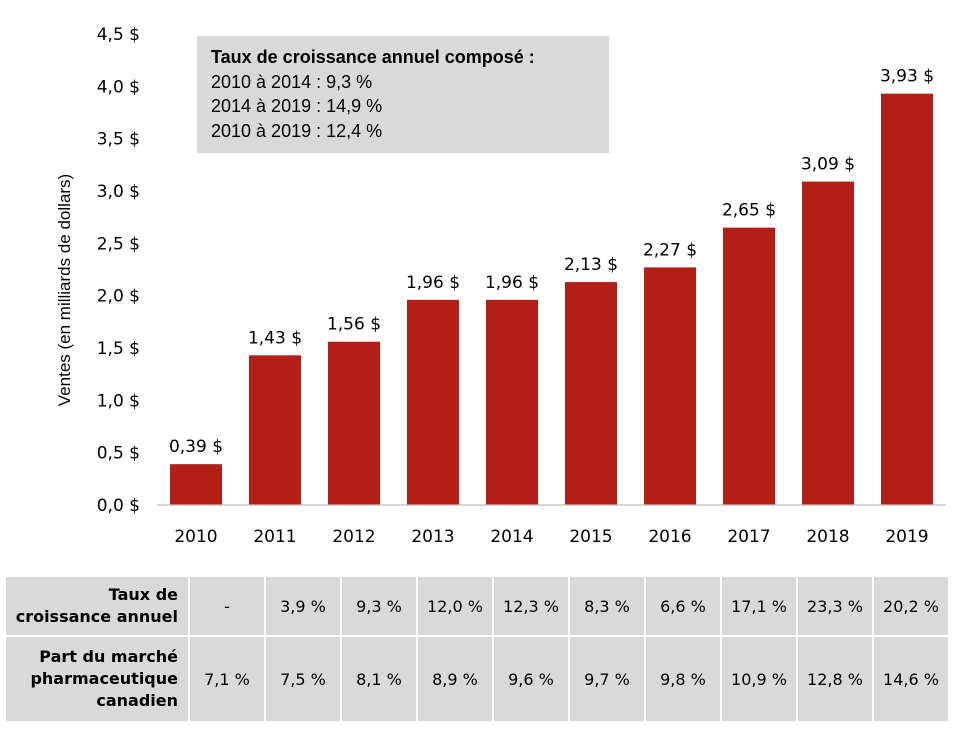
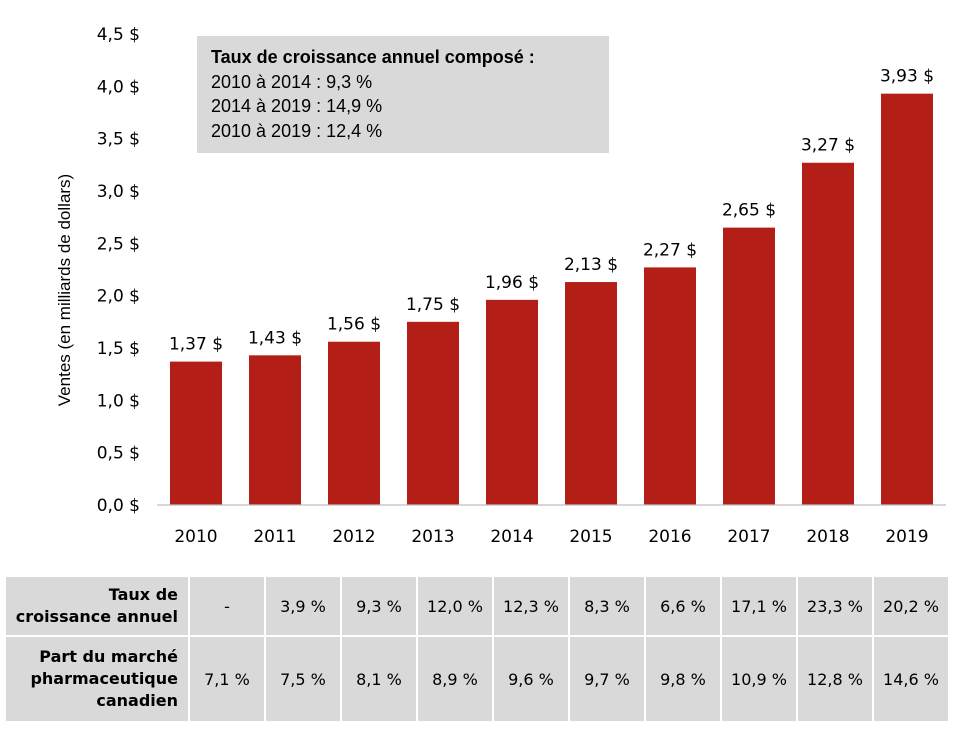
2010: 0,39 -> 1,37
2013: 1,96 -> 1,75
2018: 3,09 -> 3,27
